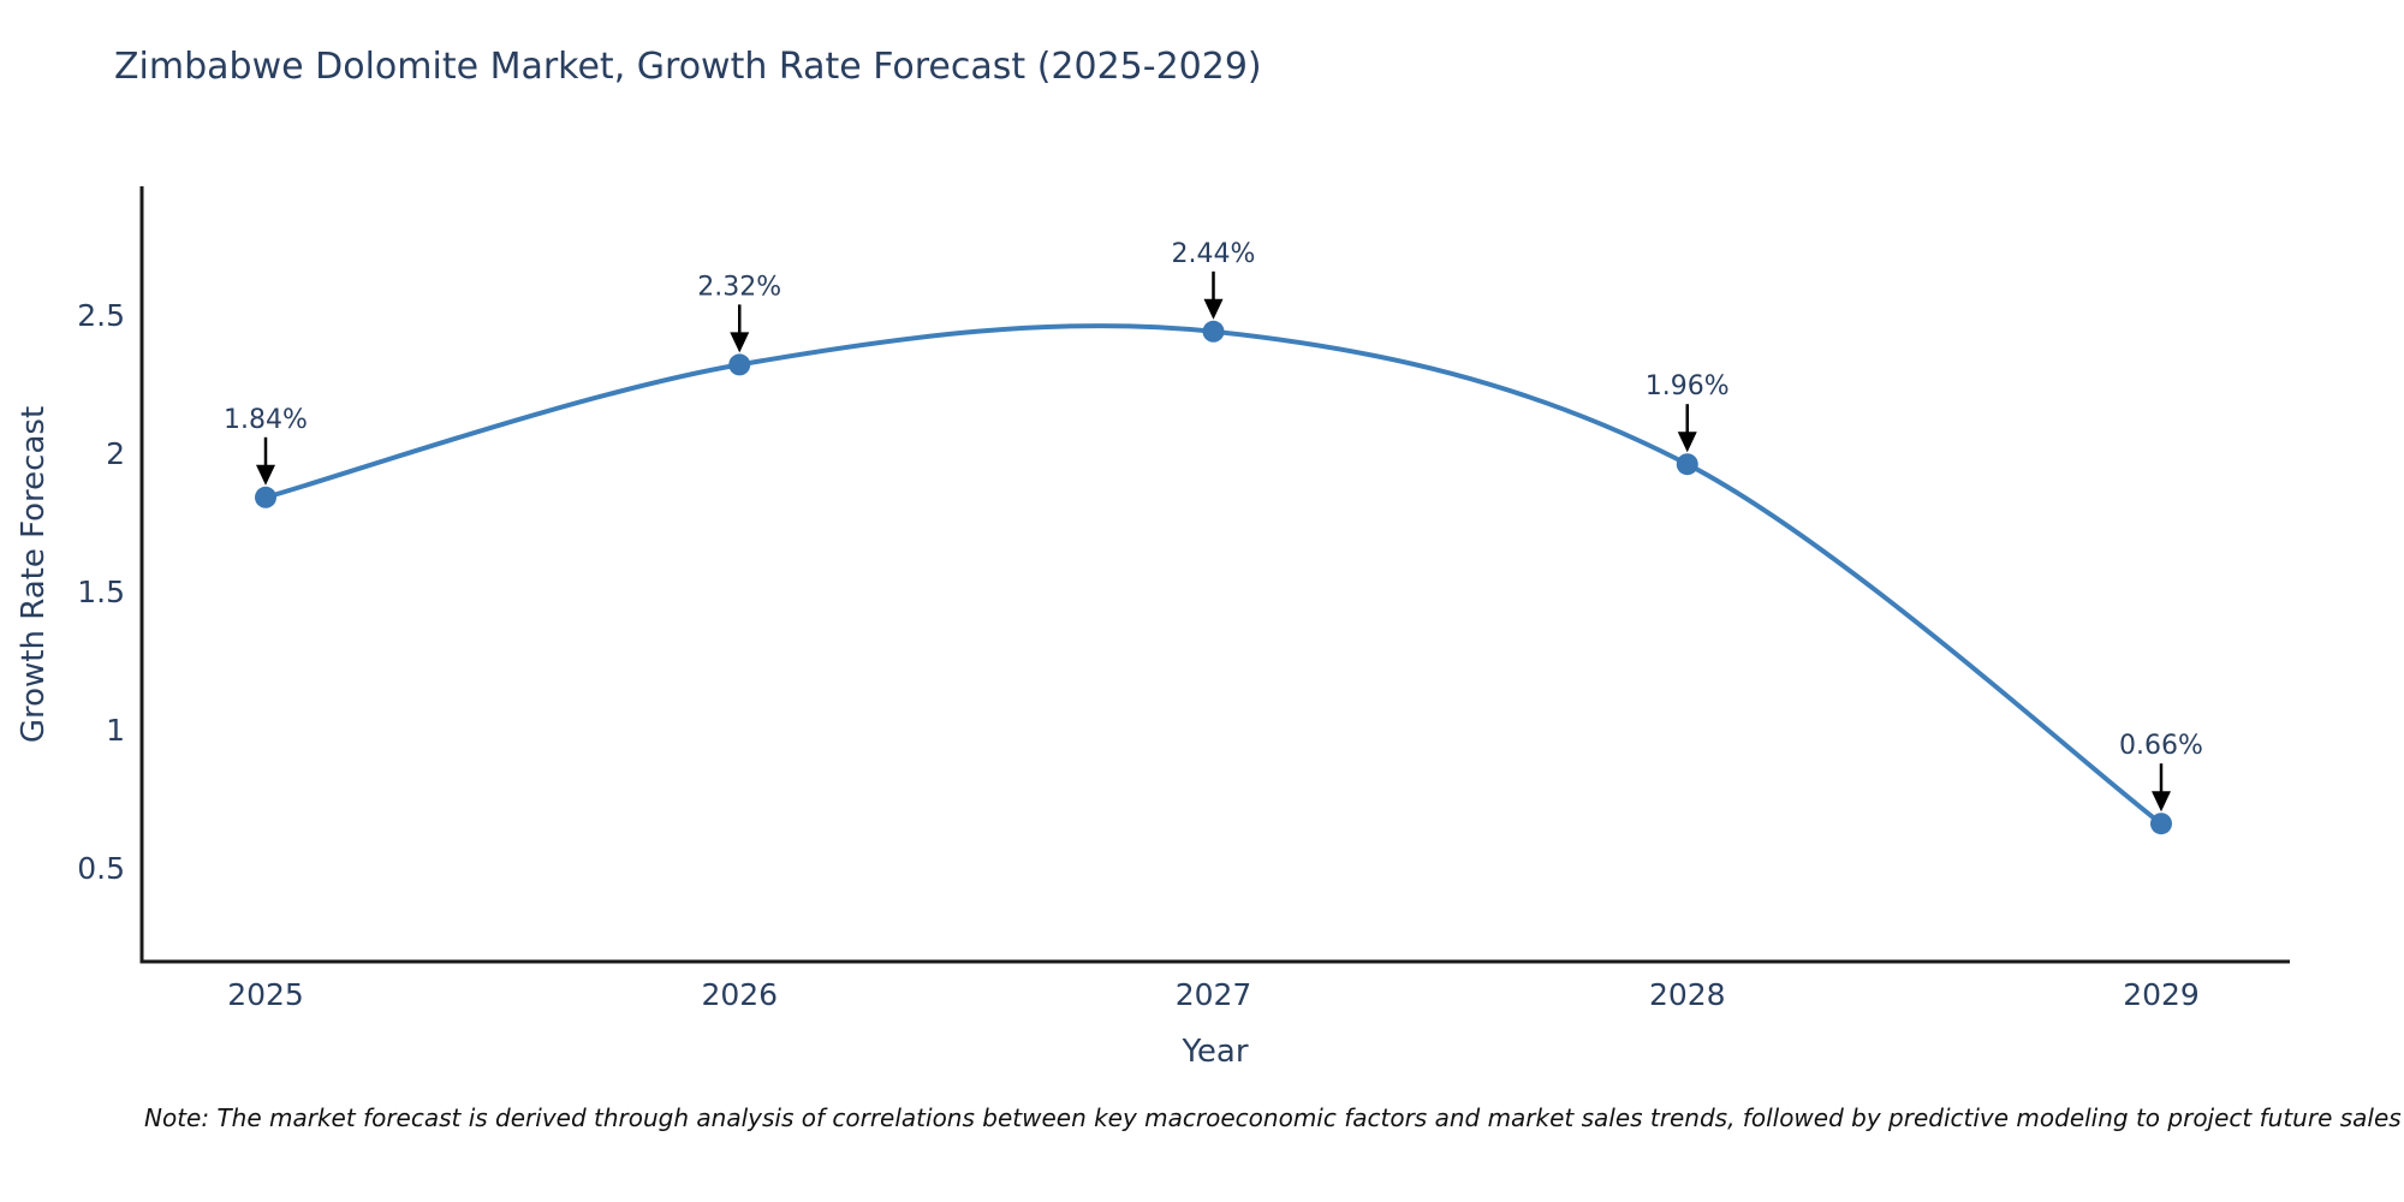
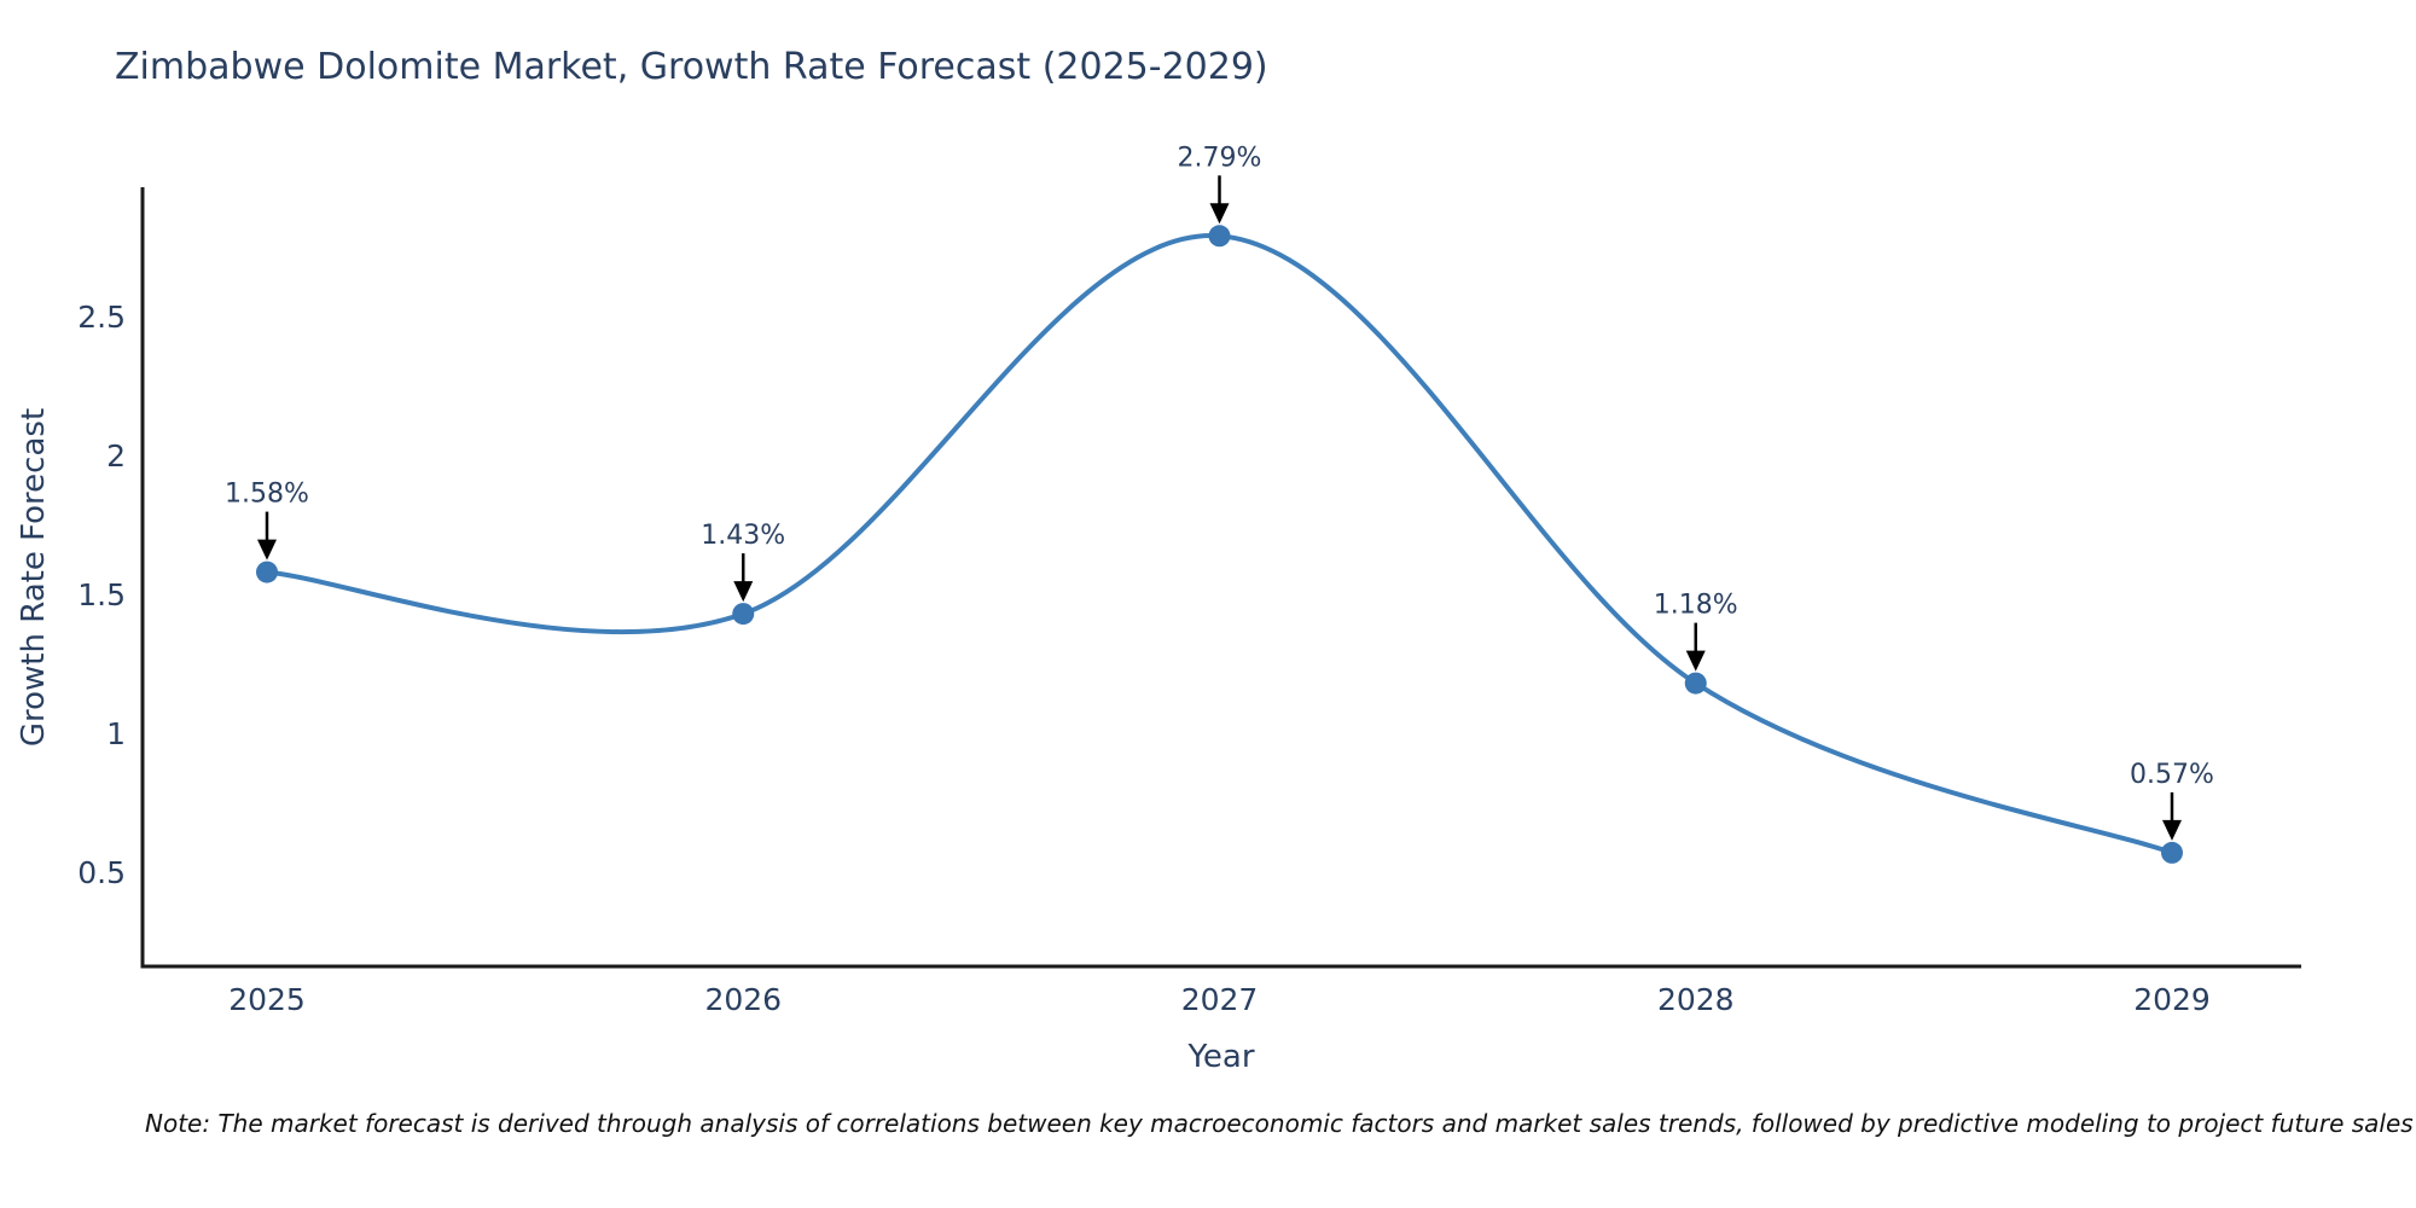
2025: 1.84% -> 1.58%
2026: 2.32% -> 1.43%
2027: 2.44% -> 2.79%
2028: 1.96% -> 1.18%
2029: 0.66% -> 0.57%
